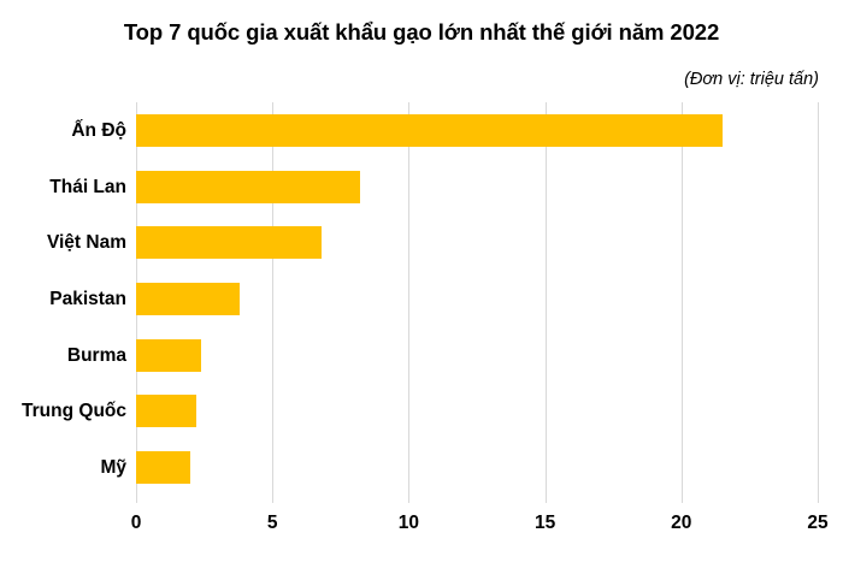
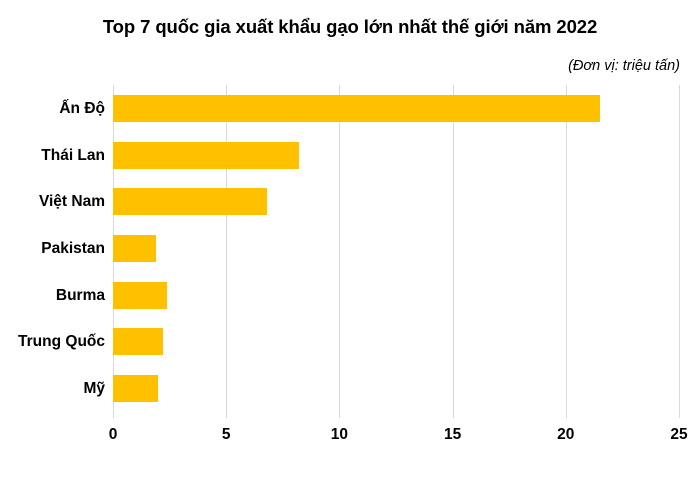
Pakistan: 3.8 -> 1.9
